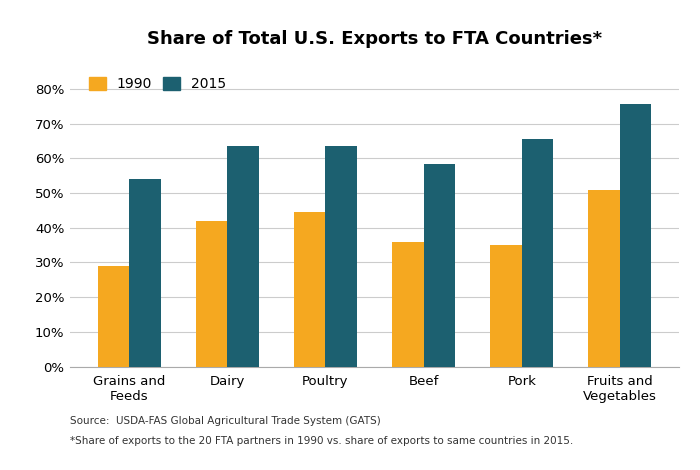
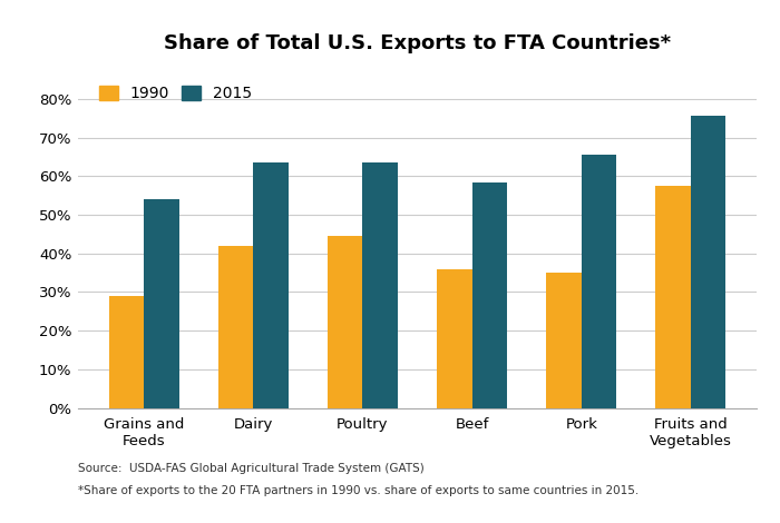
1990/Fruits and Vegetables: 51.0% -> 57.5%
